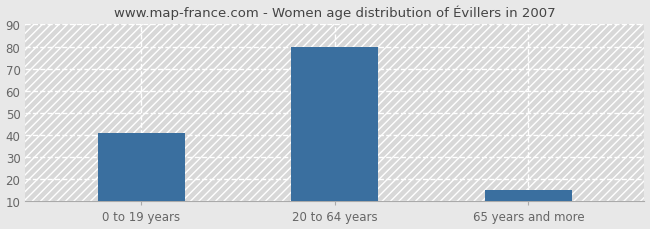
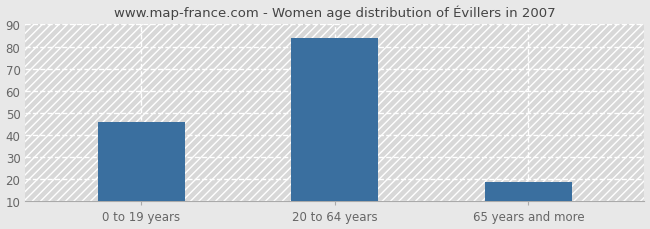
0 to 19 years: 41 -> 46
20 to 64 years: 80 -> 84
65 years and more: 15 -> 19
